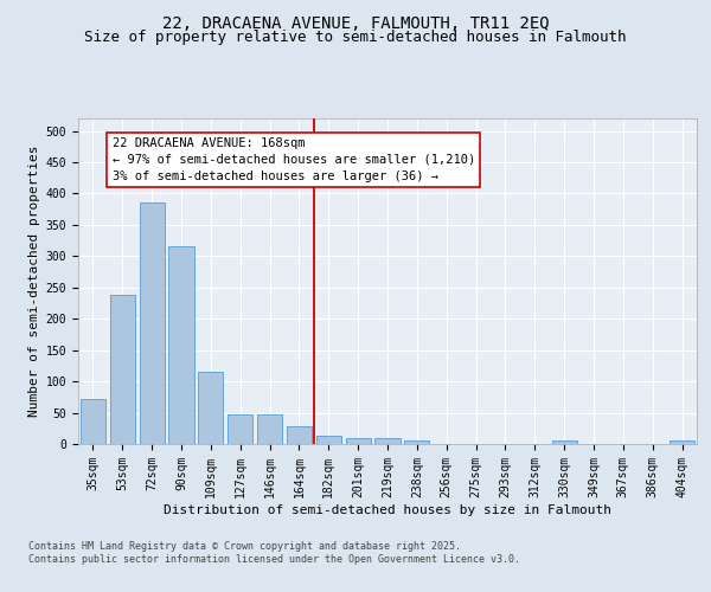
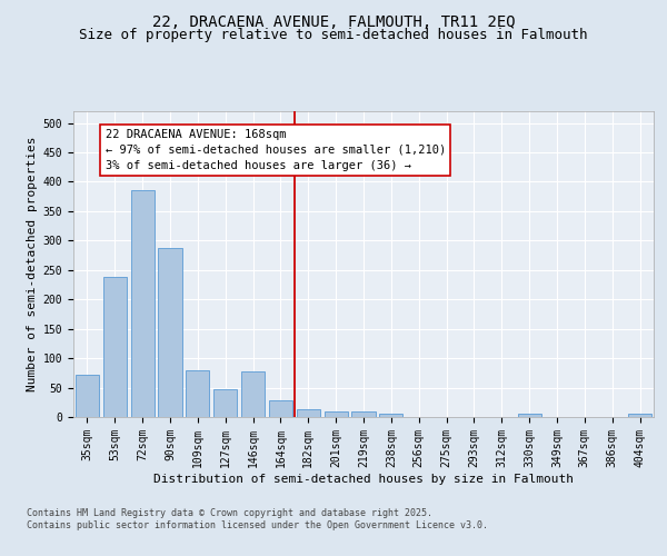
90sqm: 315 -> 288
109sqm: 115 -> 80
146sqm: 48 -> 78
